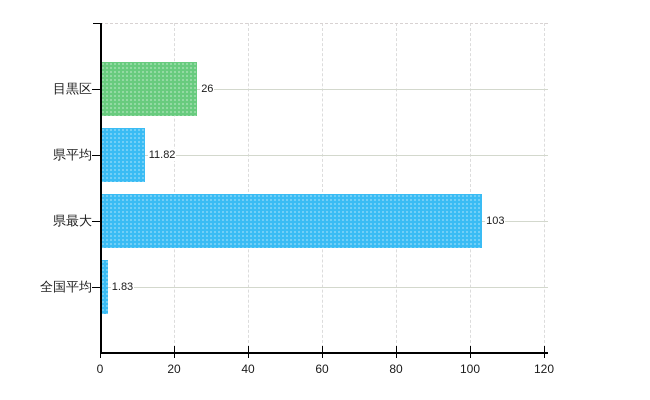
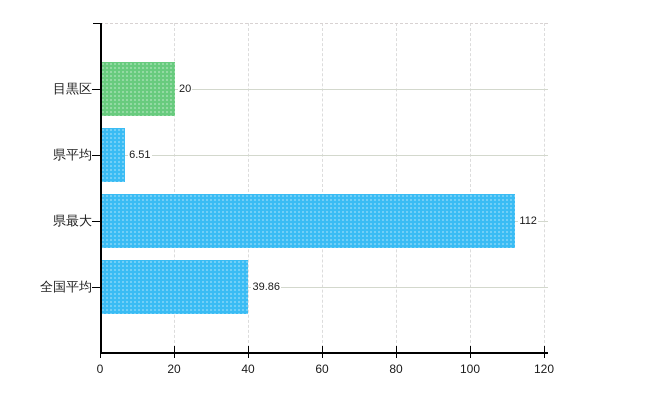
目黒区: 26 -> 20
県平均: 11.82 -> 6.51
県最大: 103 -> 112
全国平均: 1.83 -> 39.86
